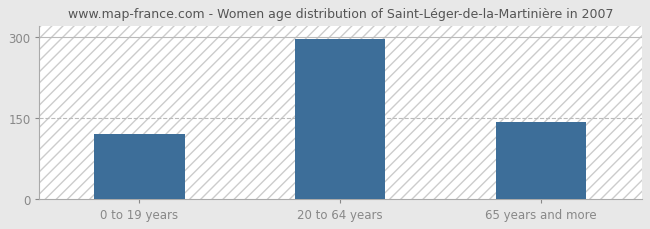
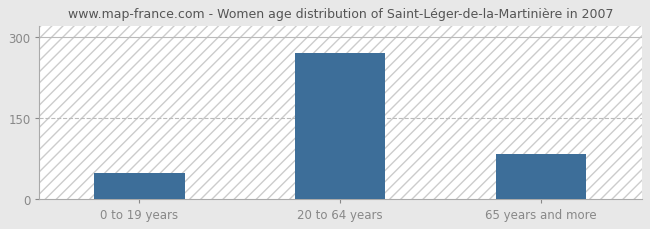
0 to 19 years: 120 -> 48
20 to 64 years: 295 -> 270
65 years and more: 142 -> 84
